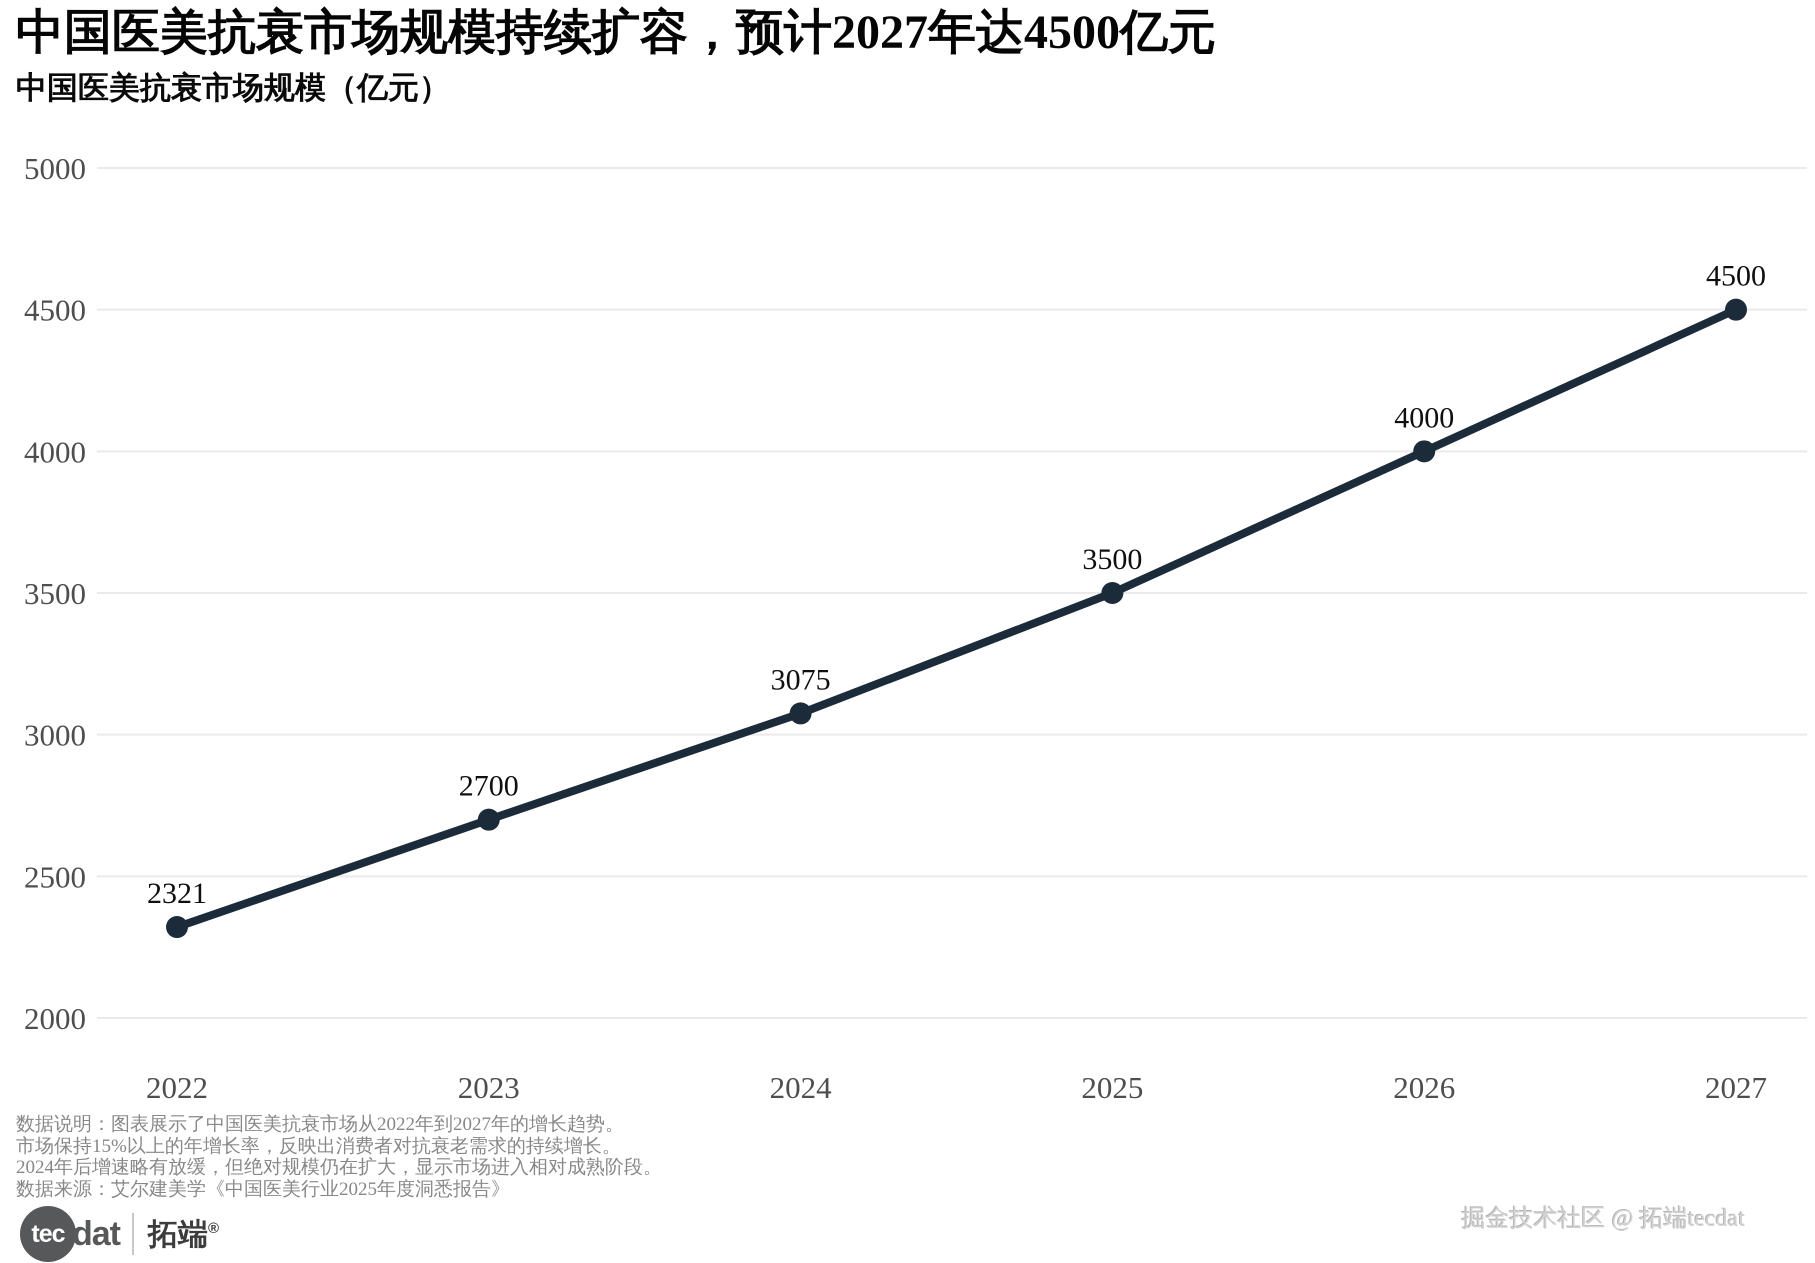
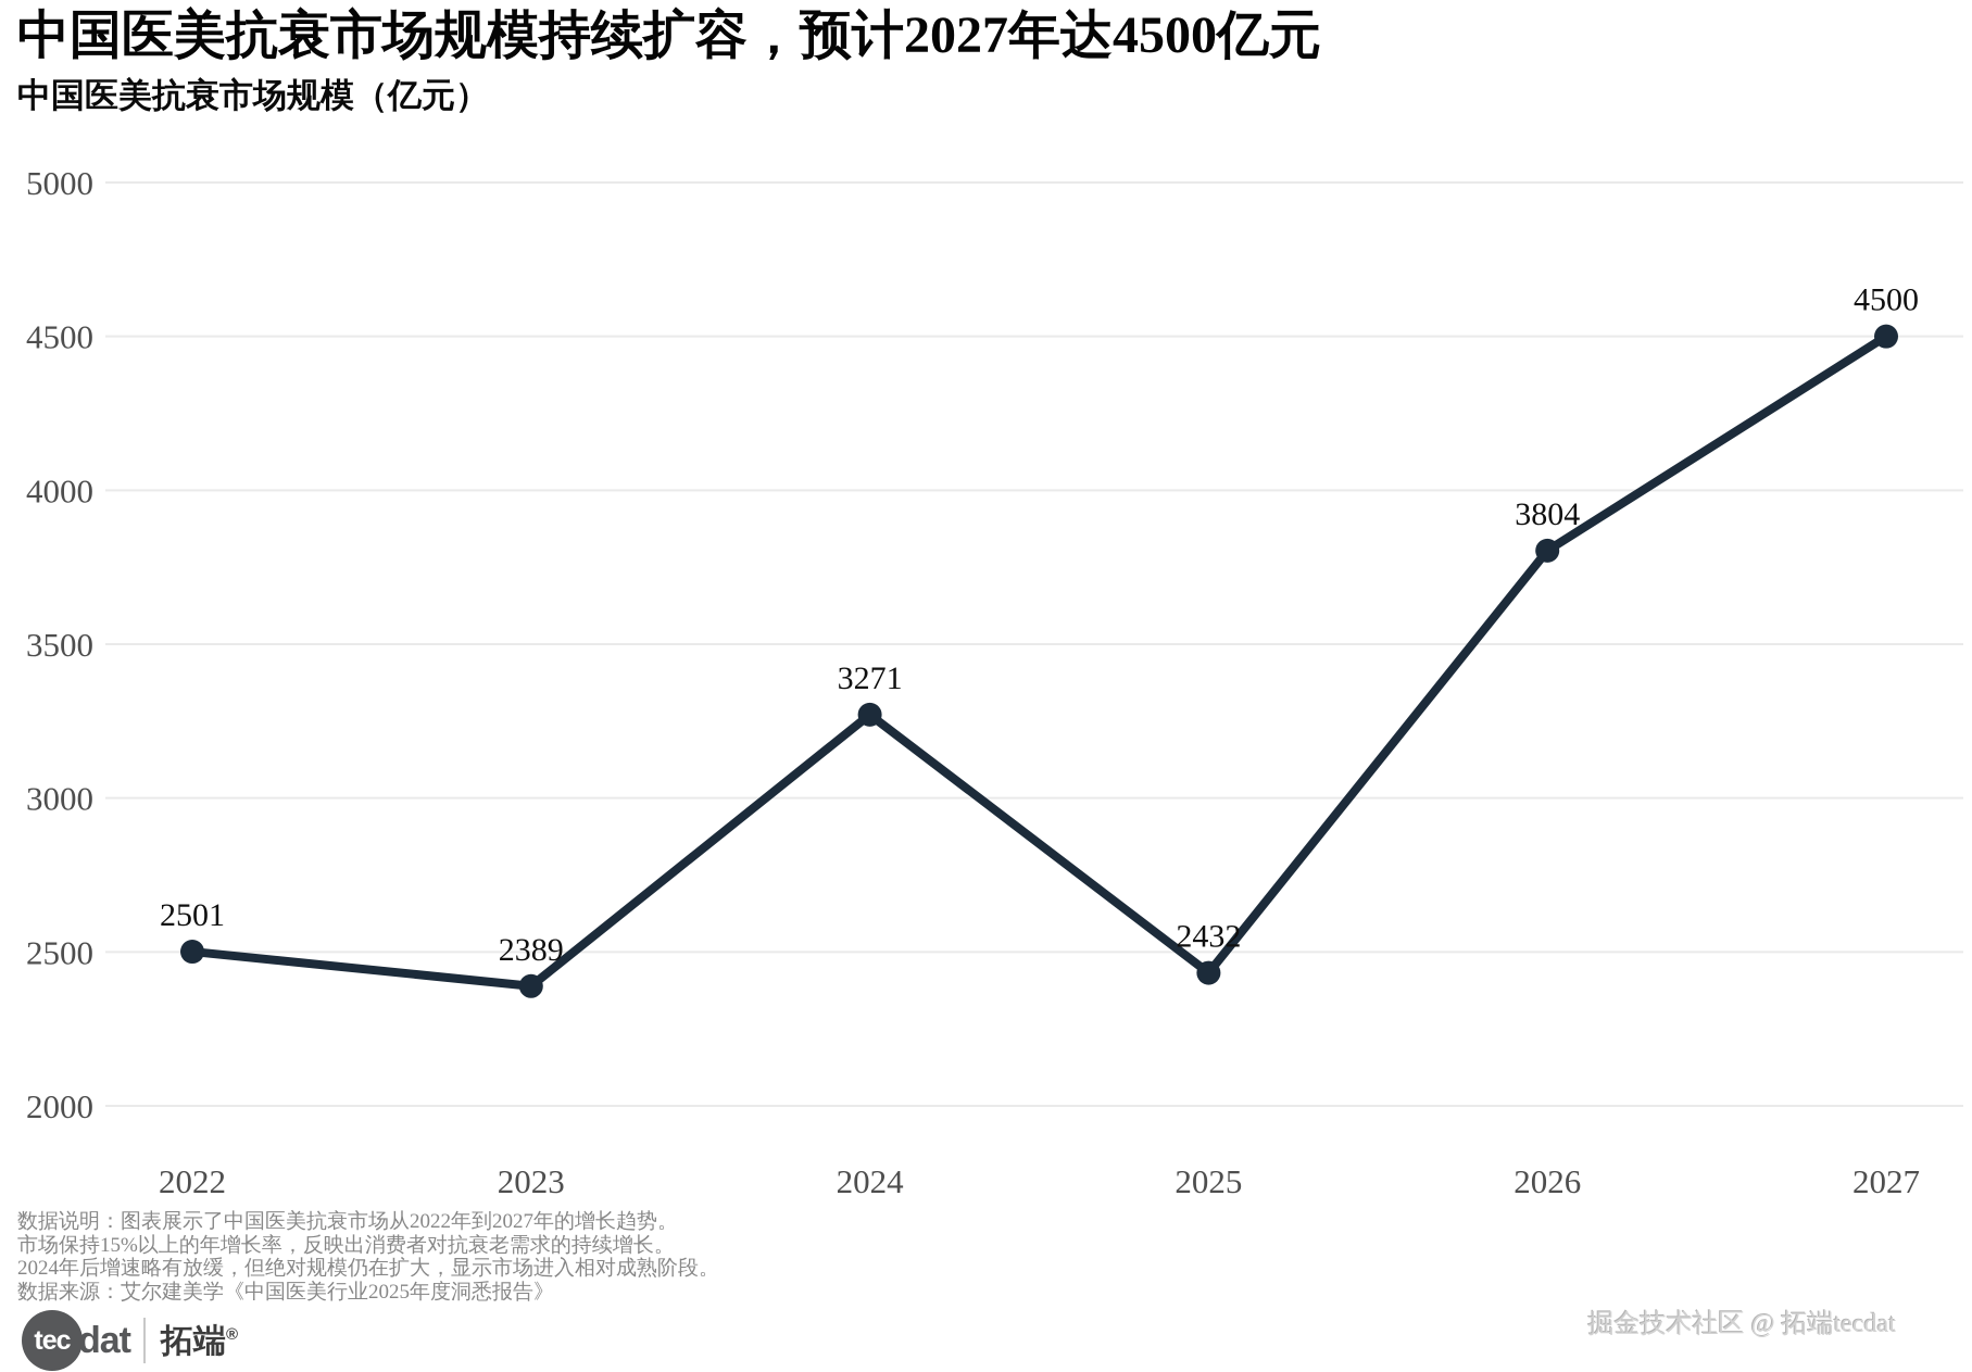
2022: 2321 -> 2501
2023: 2700 -> 2389
2024: 3075 -> 3271
2025: 3500 -> 2432
2026: 4000 -> 3804
